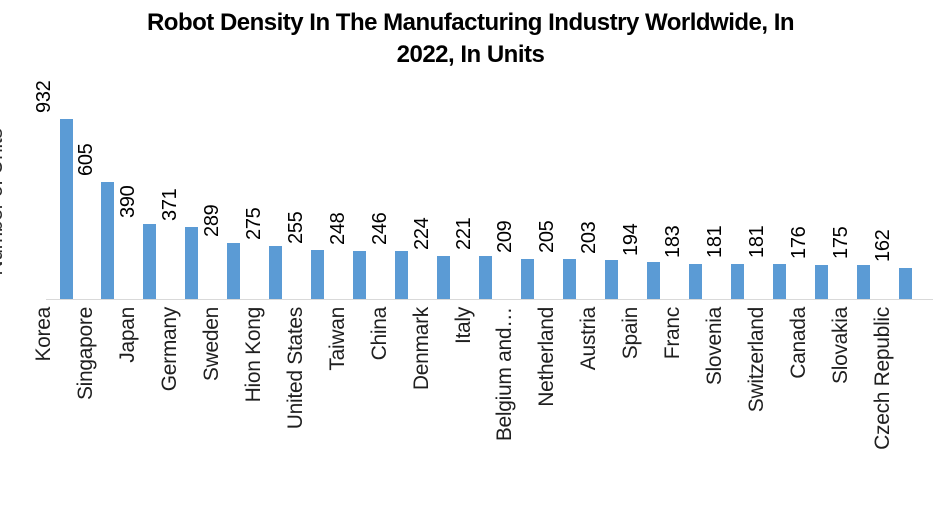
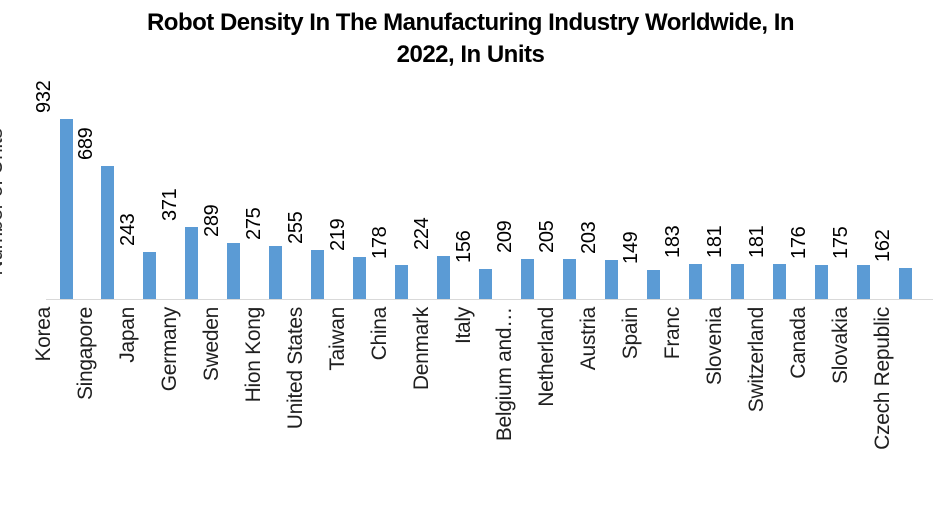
Singapore: 605 -> 689
Japan: 390 -> 243
Taiwan: 248 -> 219
China: 246 -> 178
Italy: 221 -> 156
Spain: 194 -> 149
